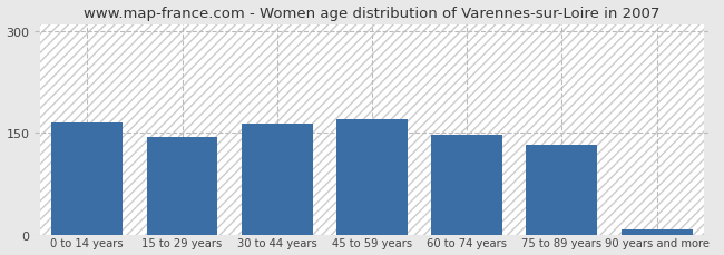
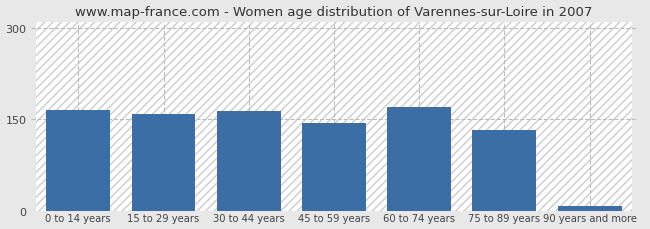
15 to 29 years: 143 -> 158
45 to 59 years: 170 -> 144
60 to 74 years: 147 -> 170
